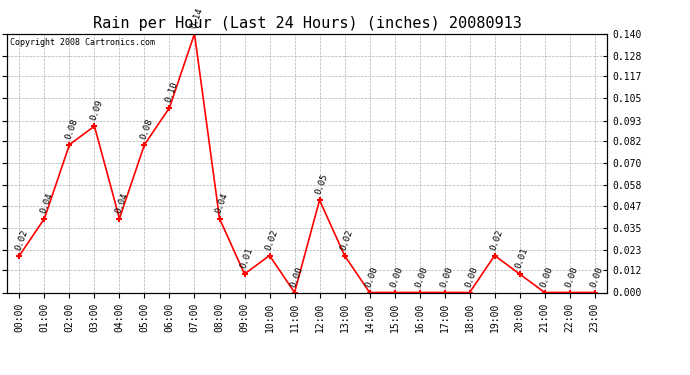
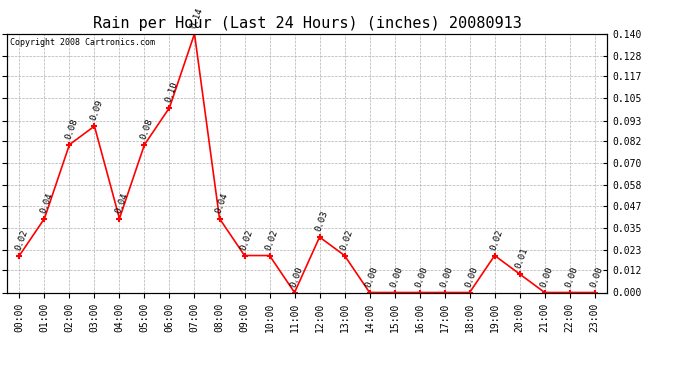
09:00: 0.01 -> 0.02
12:00: 0.05 -> 0.03
